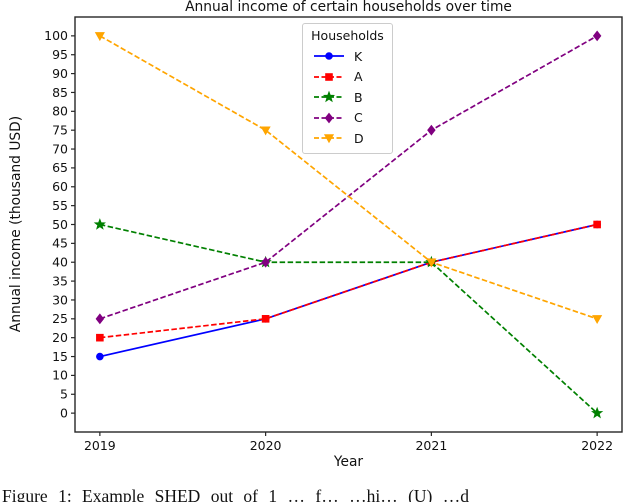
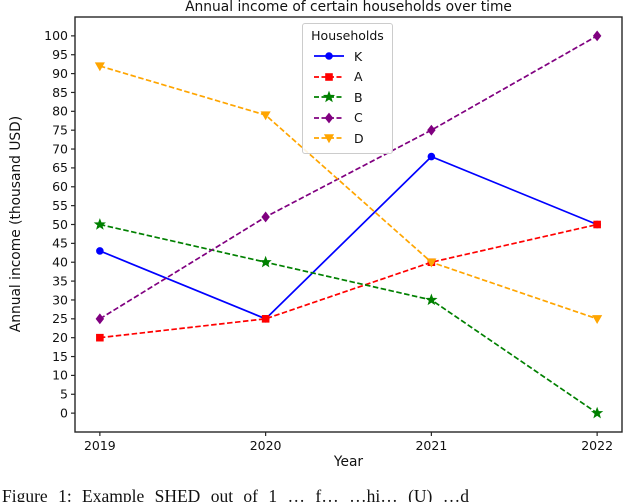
K/2019: 15 -> 43
D/2019: 100 -> 92
C/2020: 40 -> 52
D/2020: 75 -> 79
K/2021: 40 -> 68
B/2021: 40 -> 30
